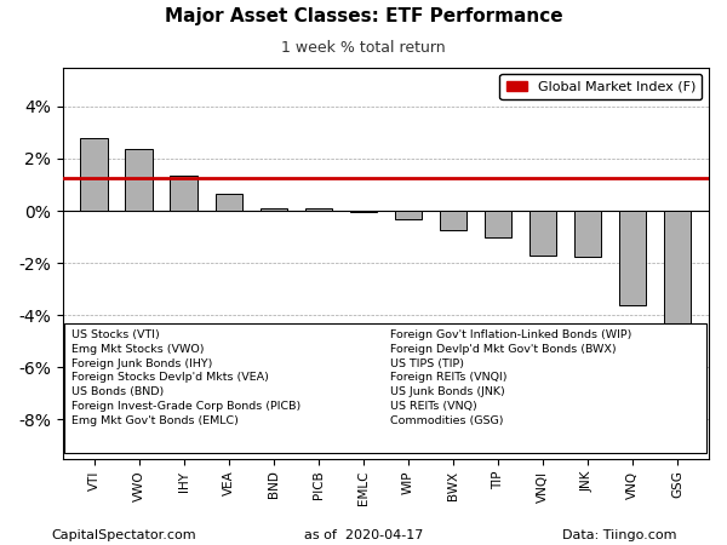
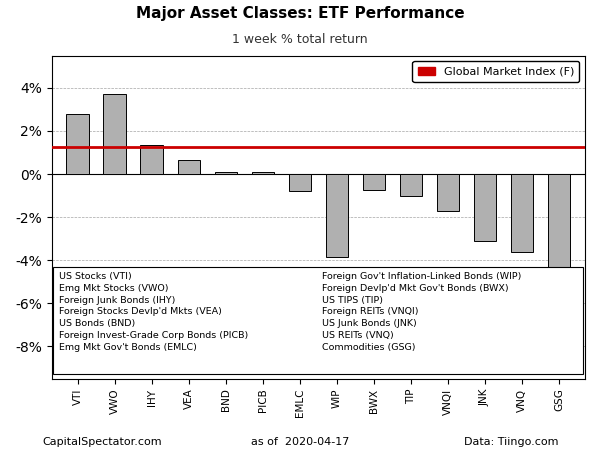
VWO: 2.35% -> 3.70%
EMLC: -0.05% -> -0.80%
WIP: -0.30% -> -3.85%
JNK: -1.75% -> -3.10%
